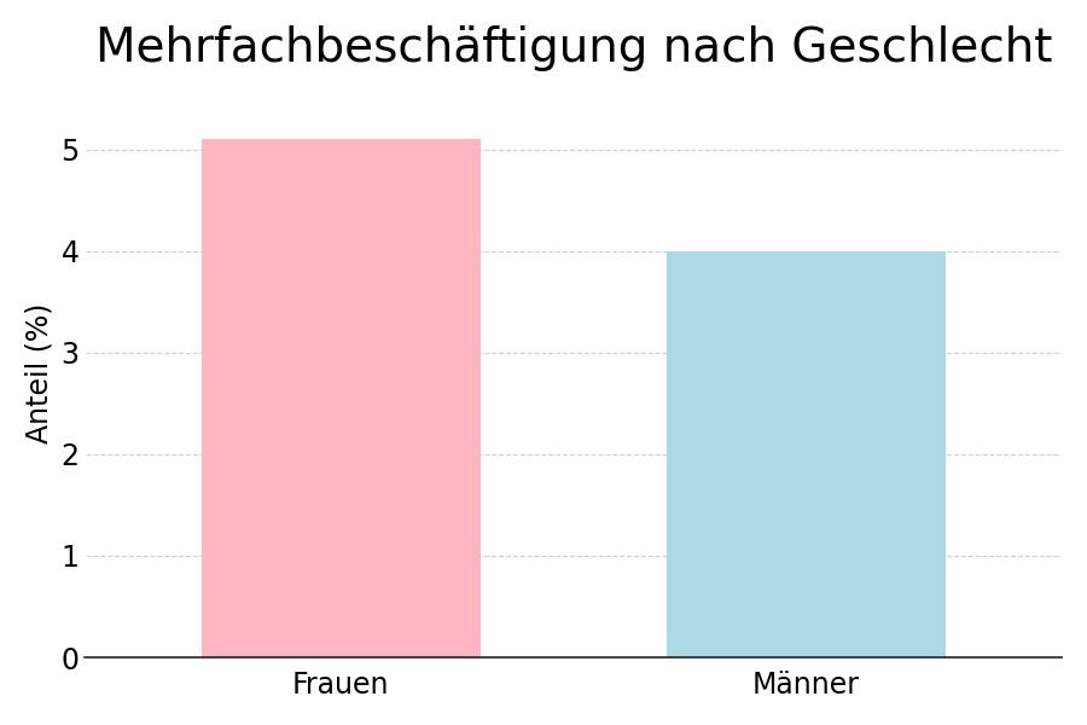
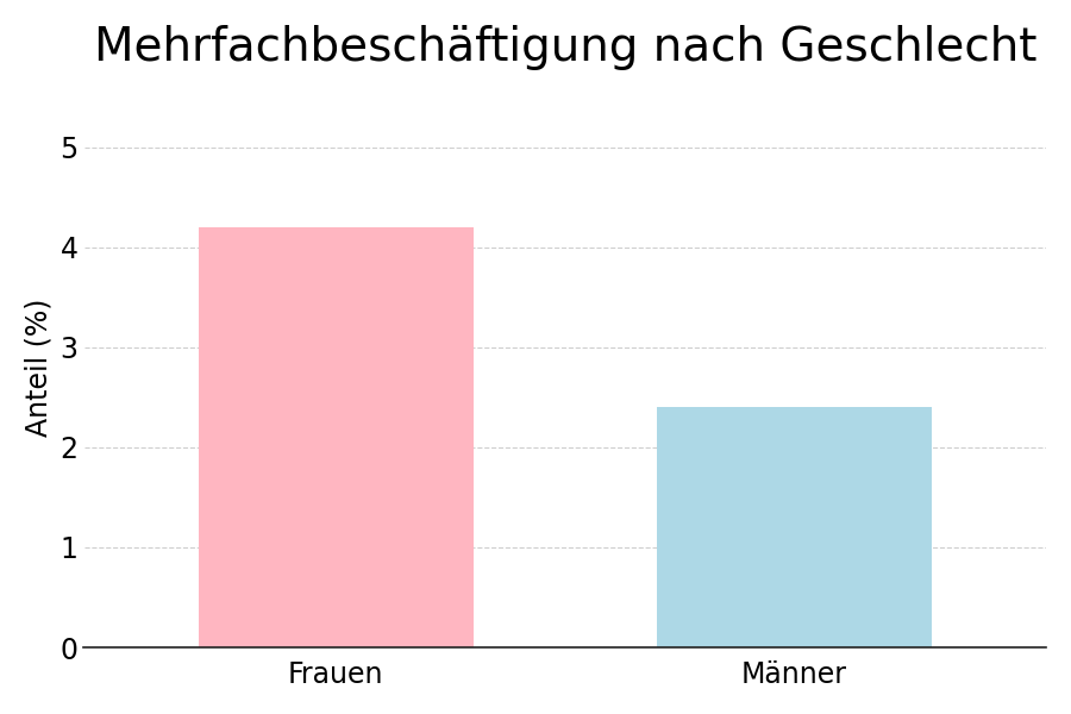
Frauen: 5.1 -> 4.2
Männer: 4.0 -> 2.4
